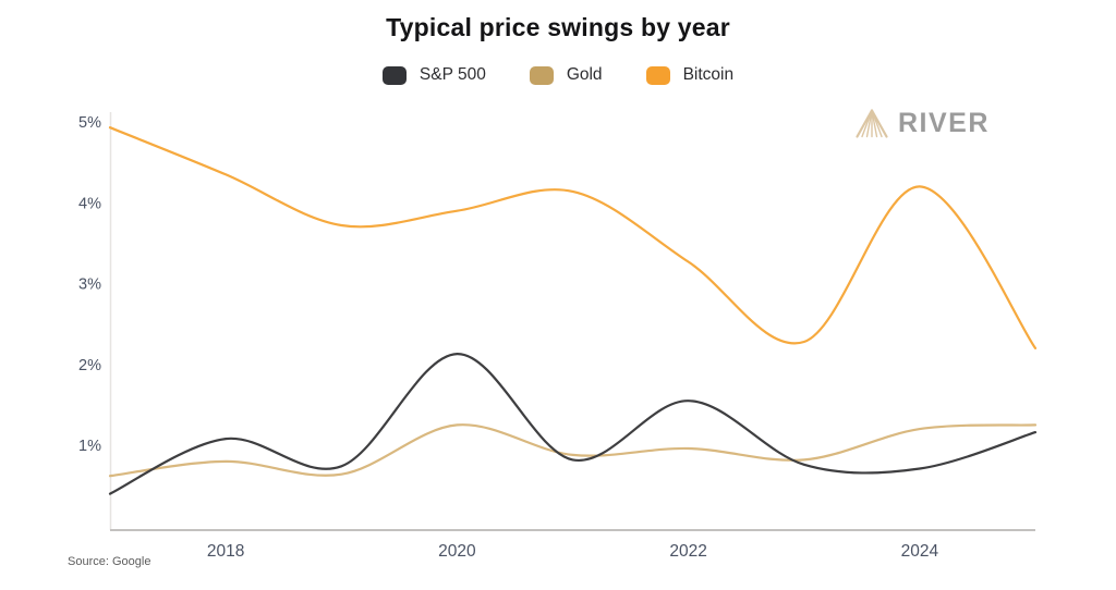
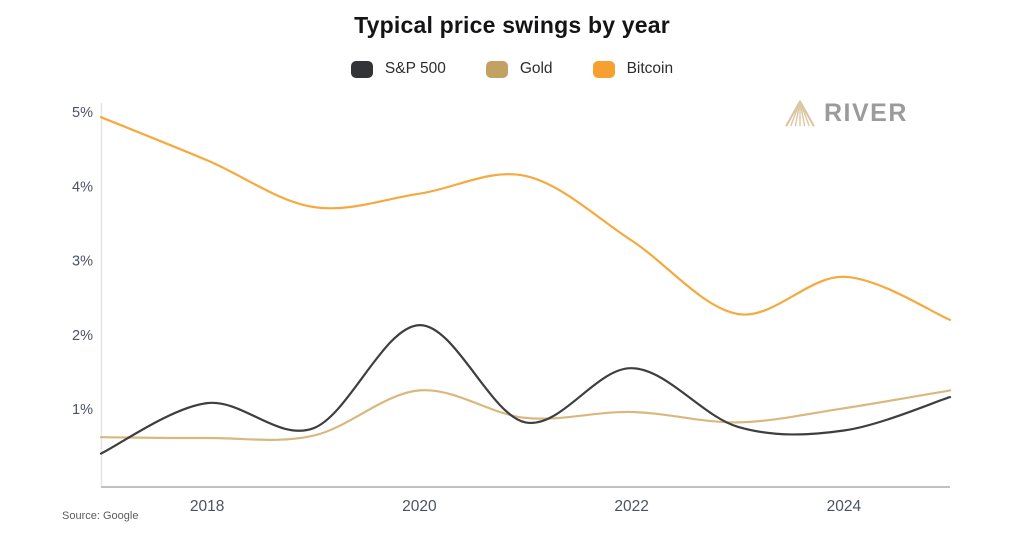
Gold/2018: 0.8% -> 0.6%
Gold/2024: 1.2% -> 1.0%
Bitcoin/2024: 4.2% -> 2.8%
